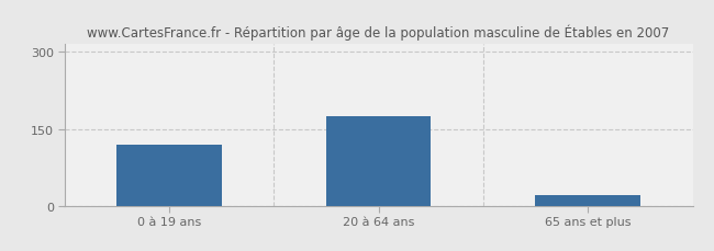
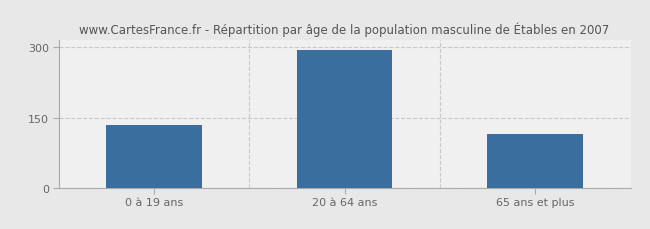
0 à 19 ans: 120 -> 135
20 à 64 ans: 175 -> 295
65 ans et plus: 20 -> 115
